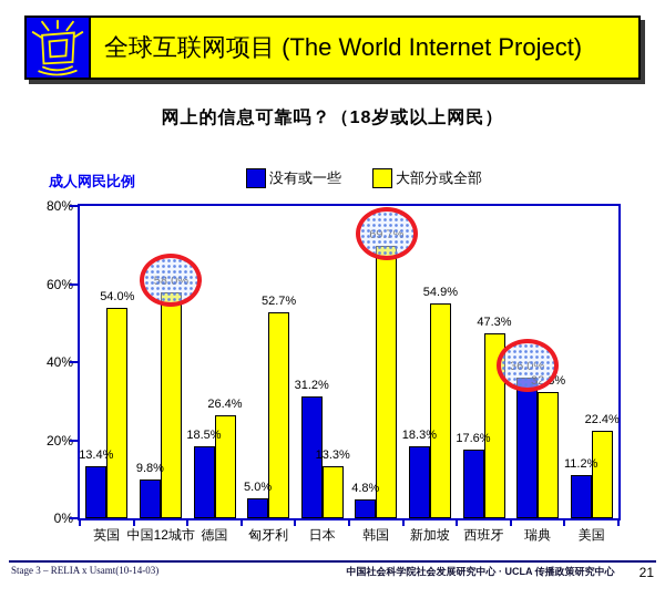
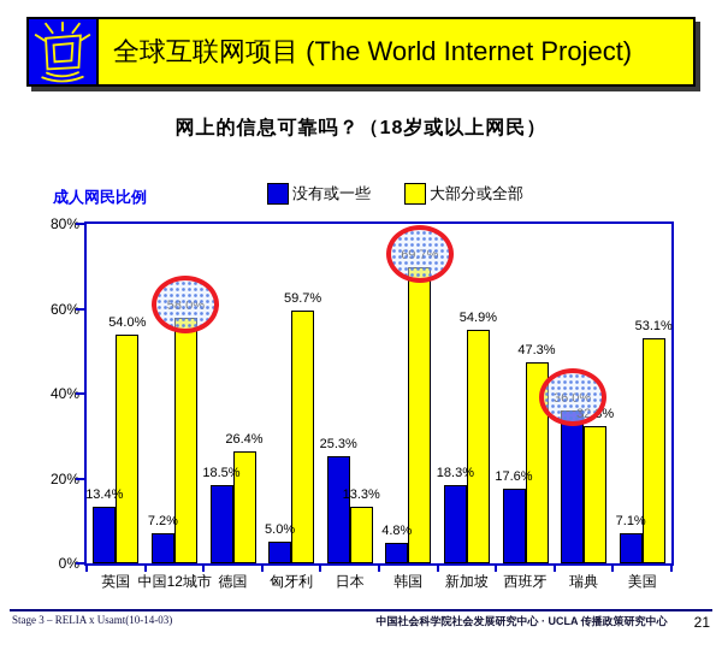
没有或一些/中国12城市: 9.8% -> 7.2%
大部分或全部/匈牙利: 52.7% -> 59.7%
没有或一些/日本: 31.2% -> 25.3%
没有或一些/美国: 11.2% -> 7.1%
大部分或全部/美国: 22.4% -> 53.1%
